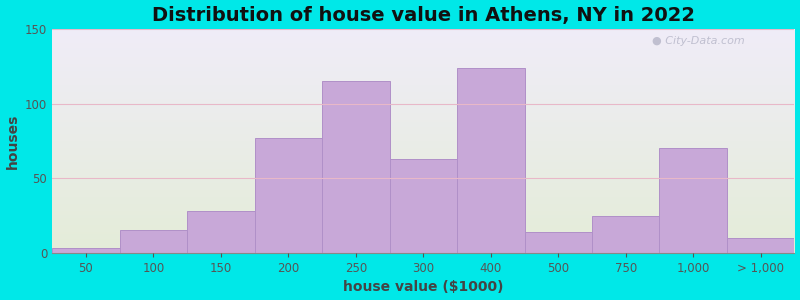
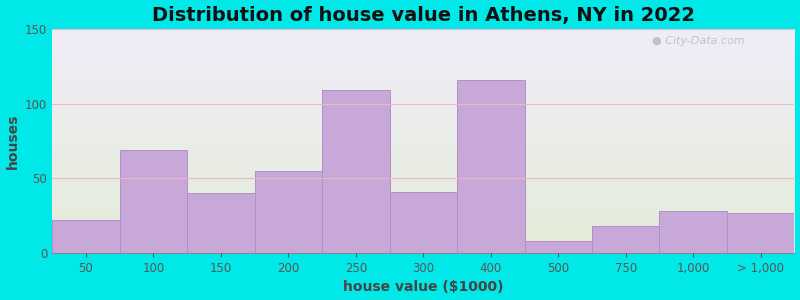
50: 3 -> 22
100: 15 -> 69
150: 28 -> 40
200: 77 -> 55
250: 115 -> 109
300: 63 -> 41
400: 124 -> 116
500: 14 -> 8
750: 25 -> 18
1,000: 70 -> 28
> 1,000: 10 -> 27
